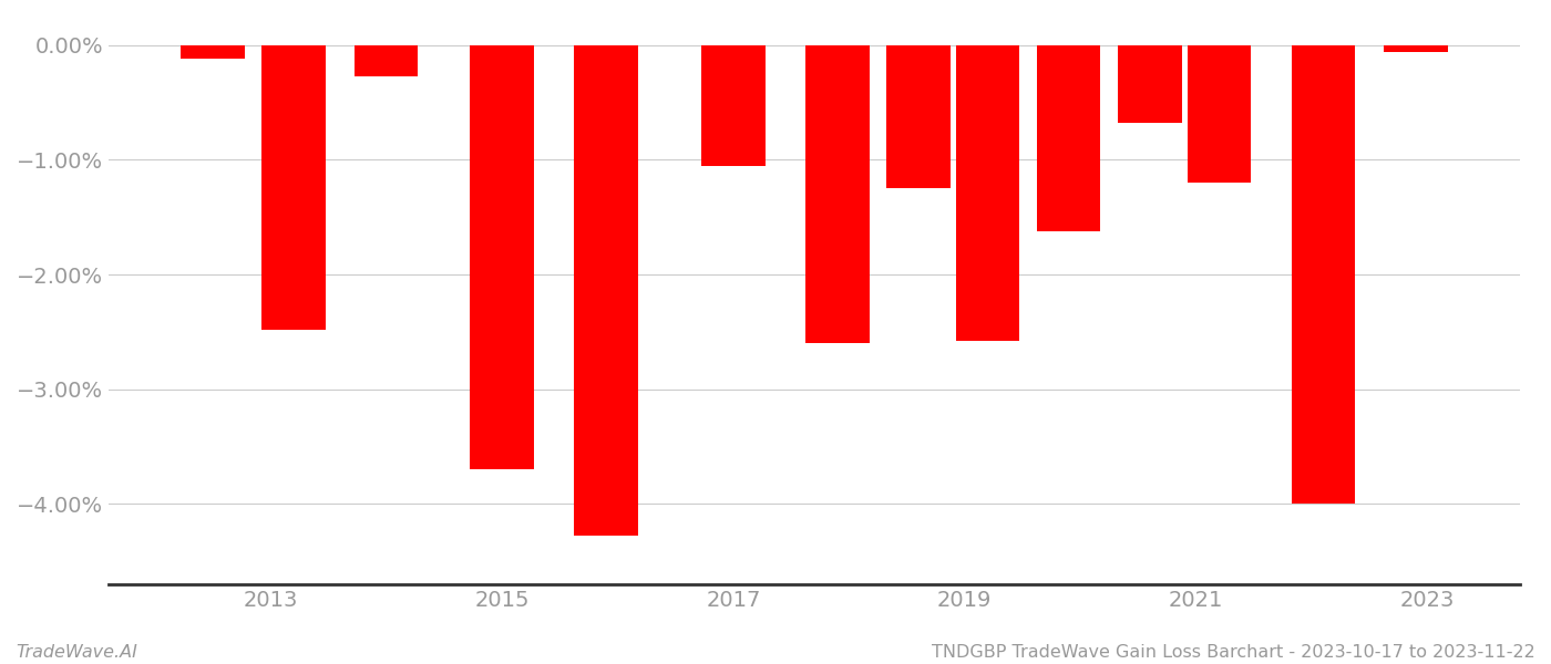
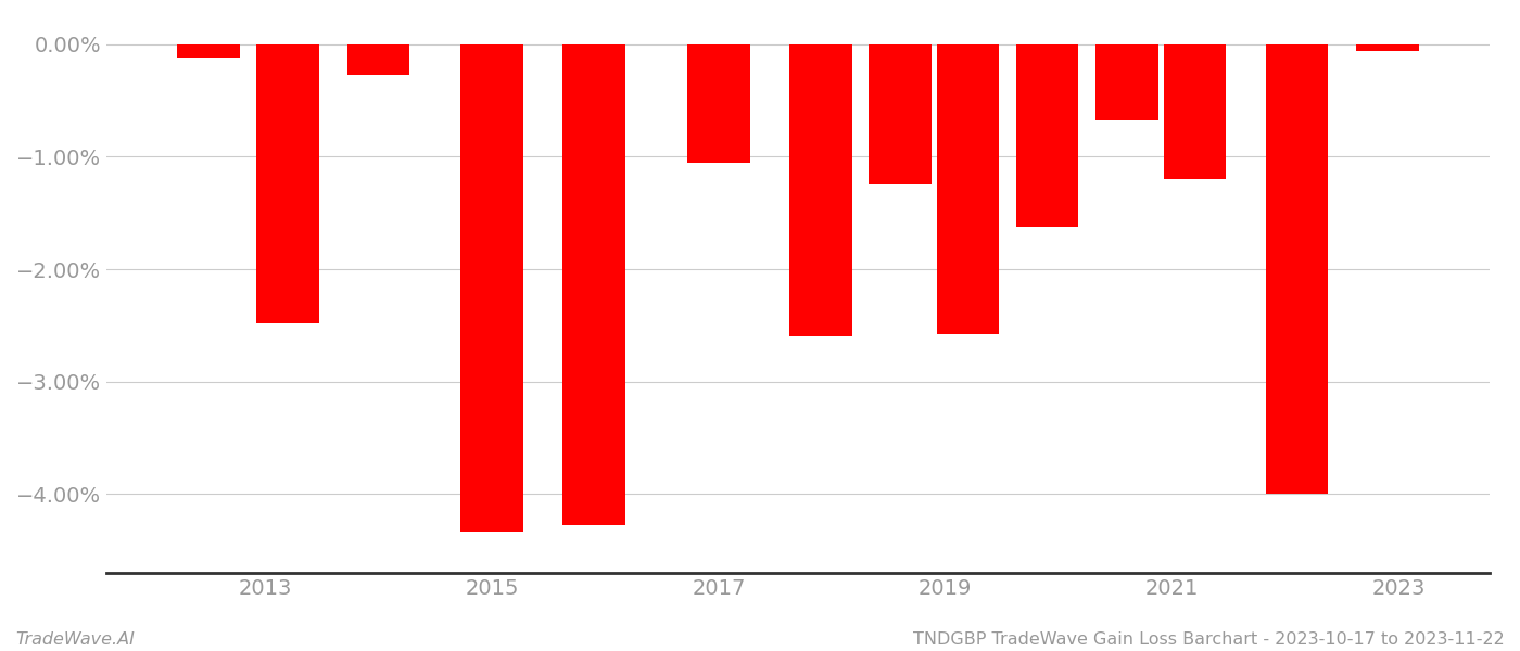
2015: -3.70% -> -4.33%
